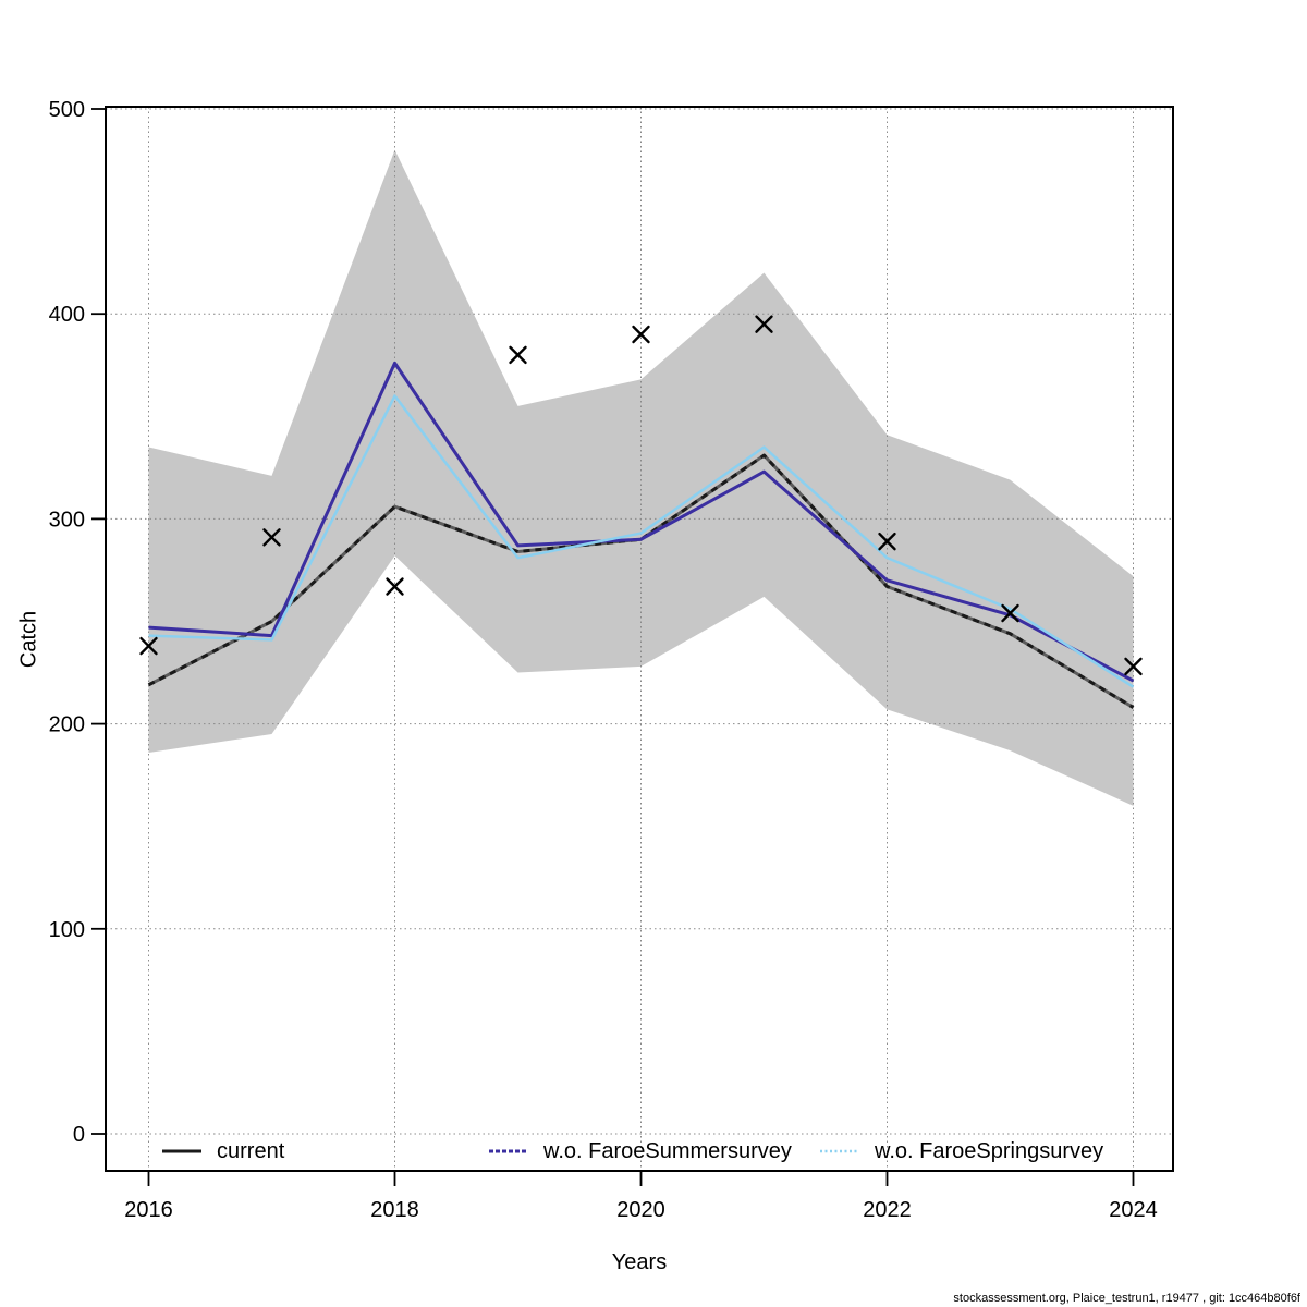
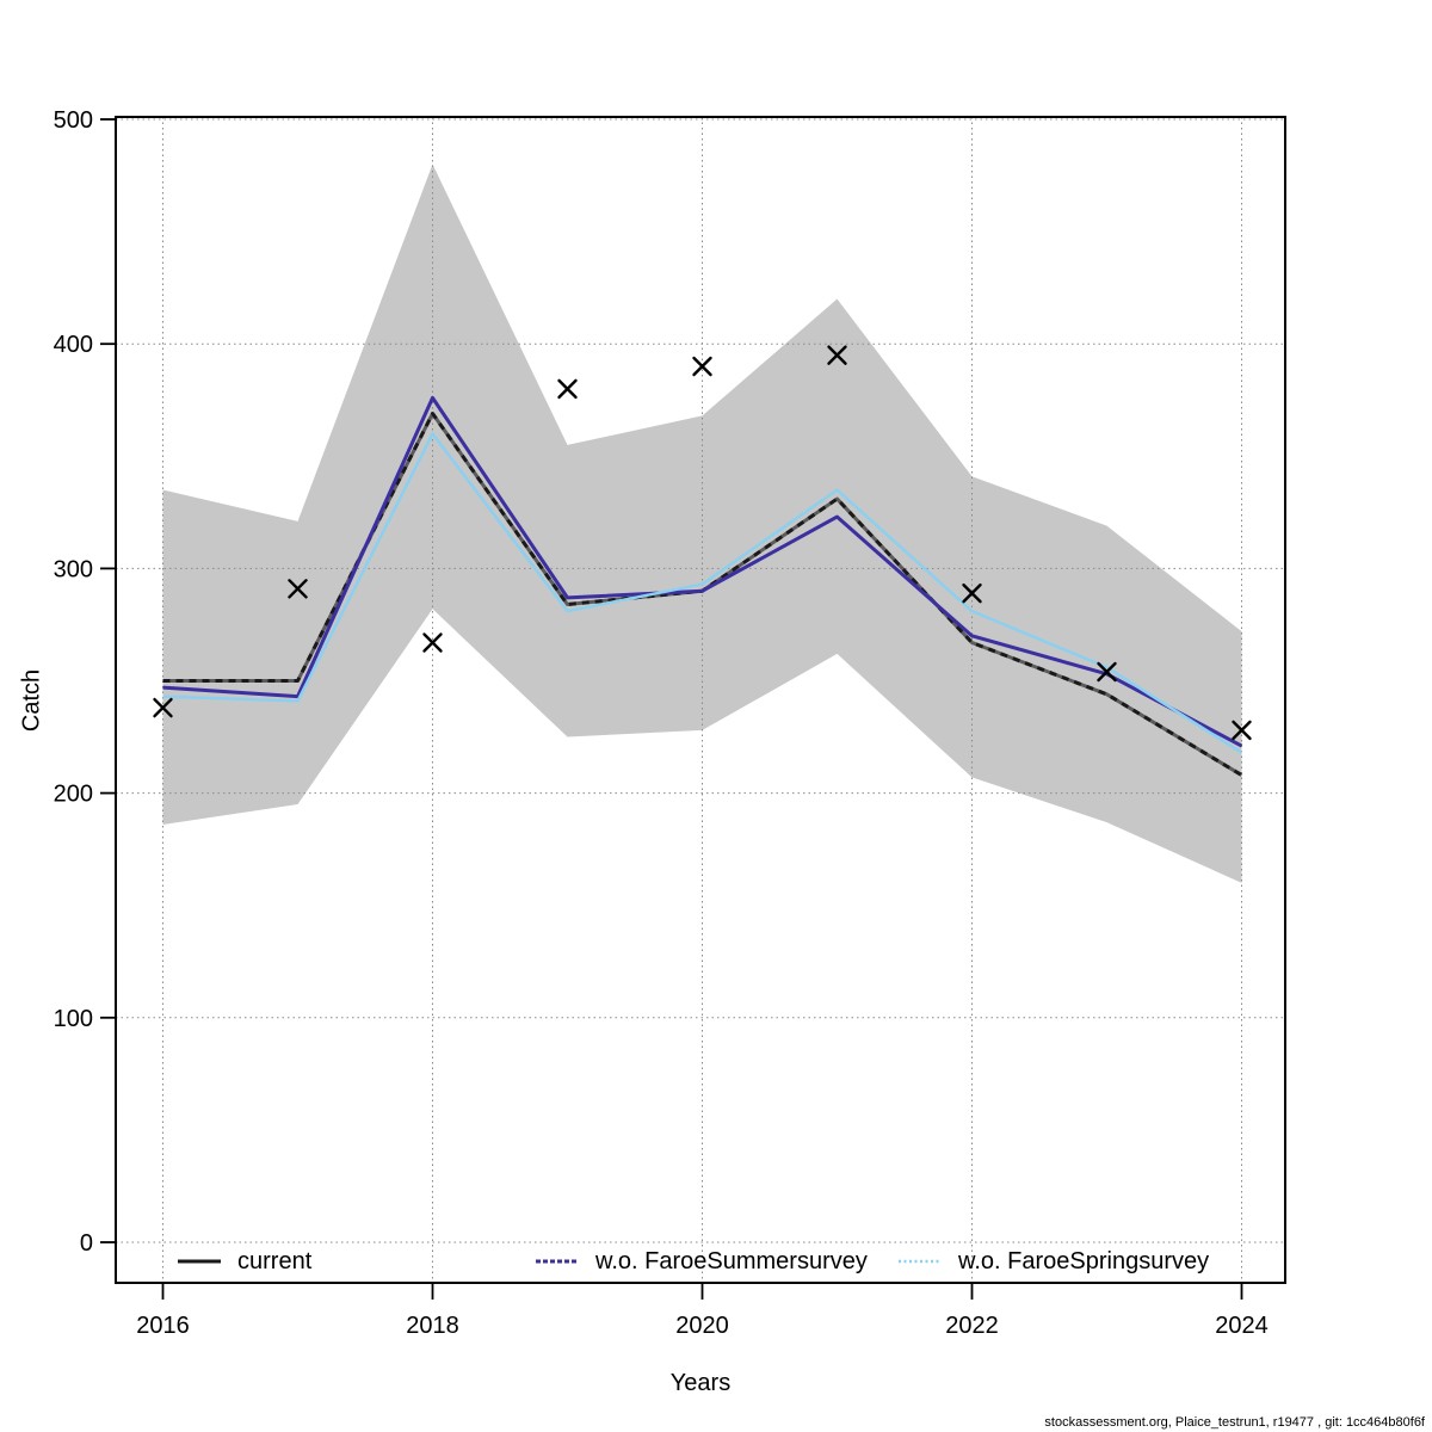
current/2016: 219 -> 250
current/2018: 306 -> 369
